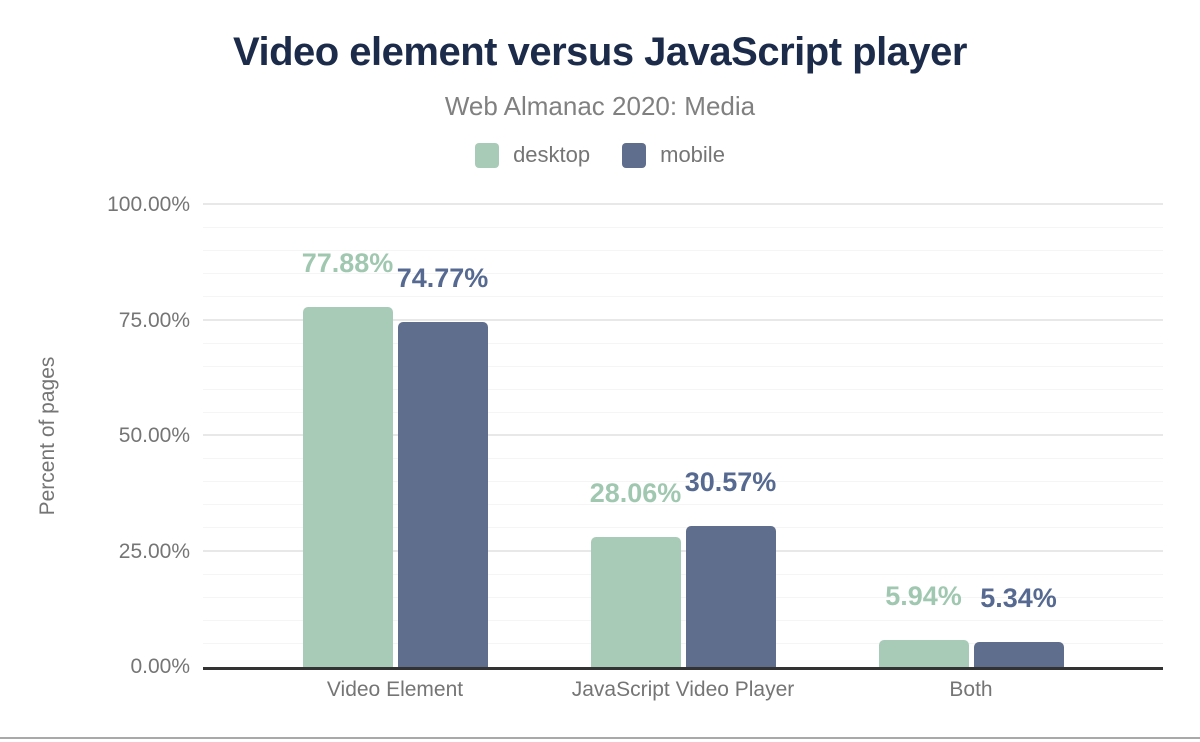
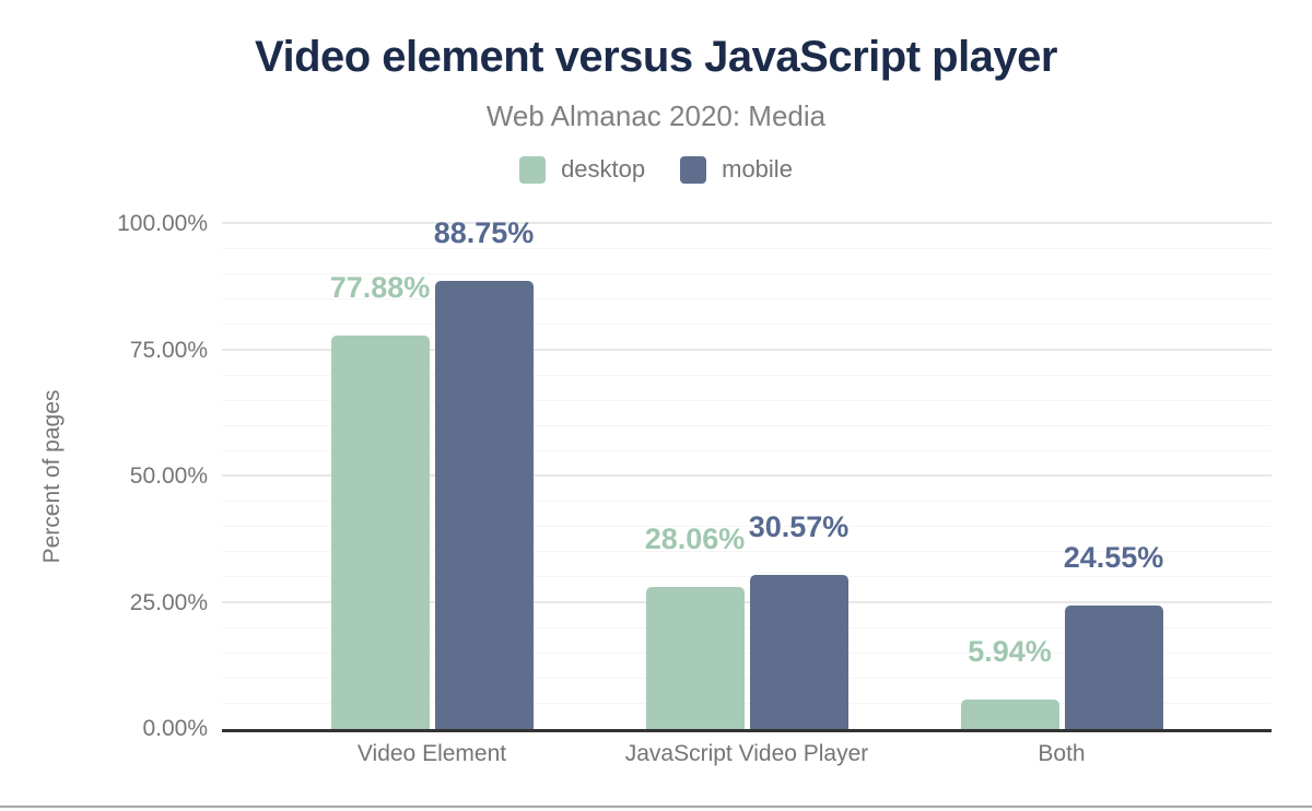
mobile/Video Element: 74.77% -> 88.75%
mobile/Both: 5.34% -> 24.55%
